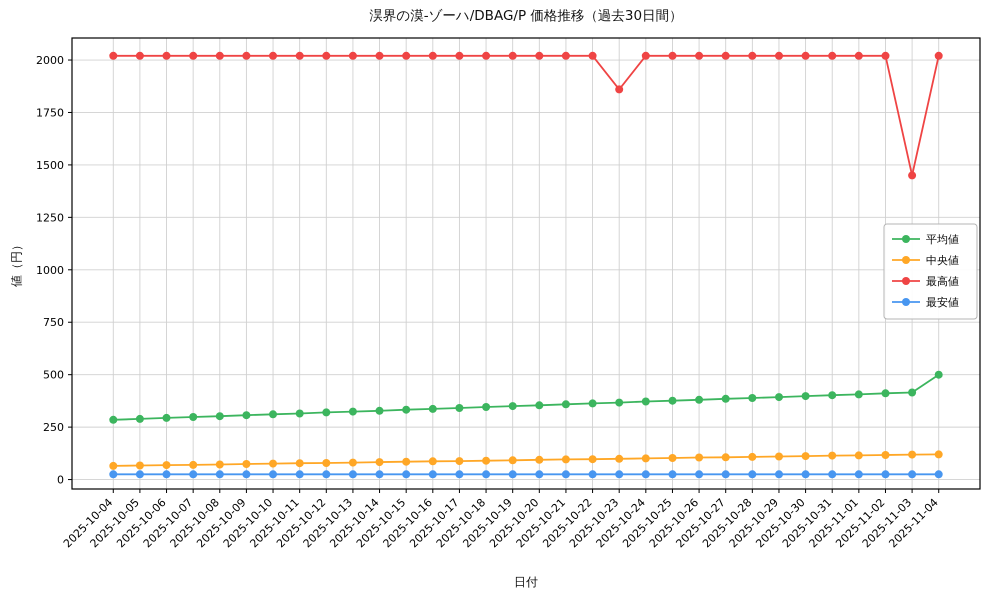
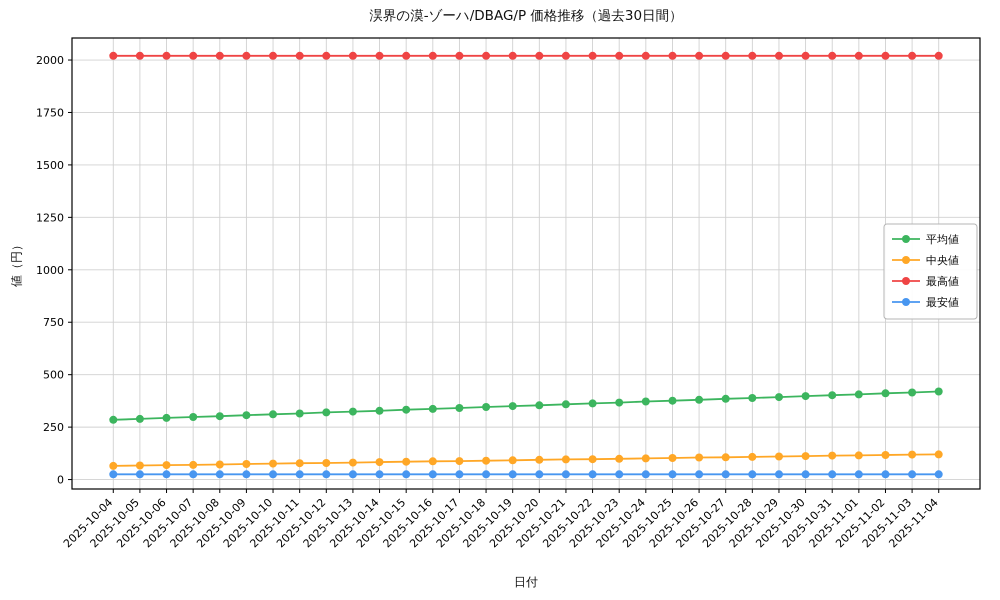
最高値/2025-10-23: 1860 -> 2020
最高値/2025-11-03: 1450 -> 2020
平均値/2025-11-04: 500 -> 420
